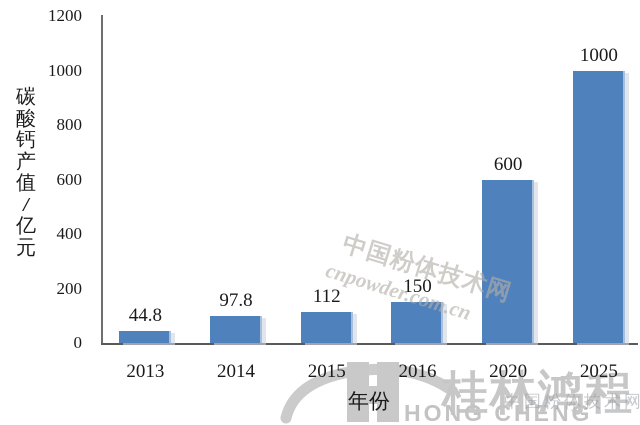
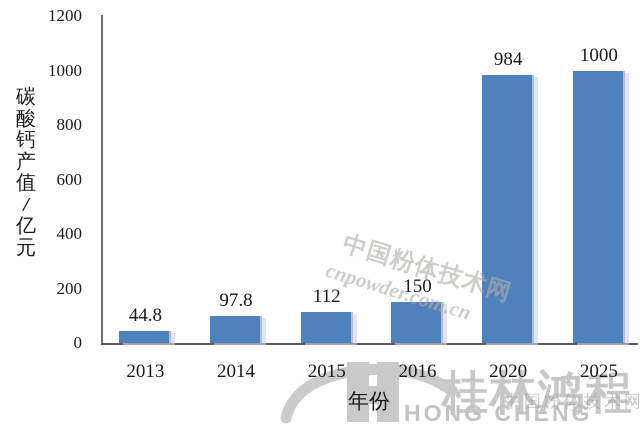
2020: 600 -> 984
